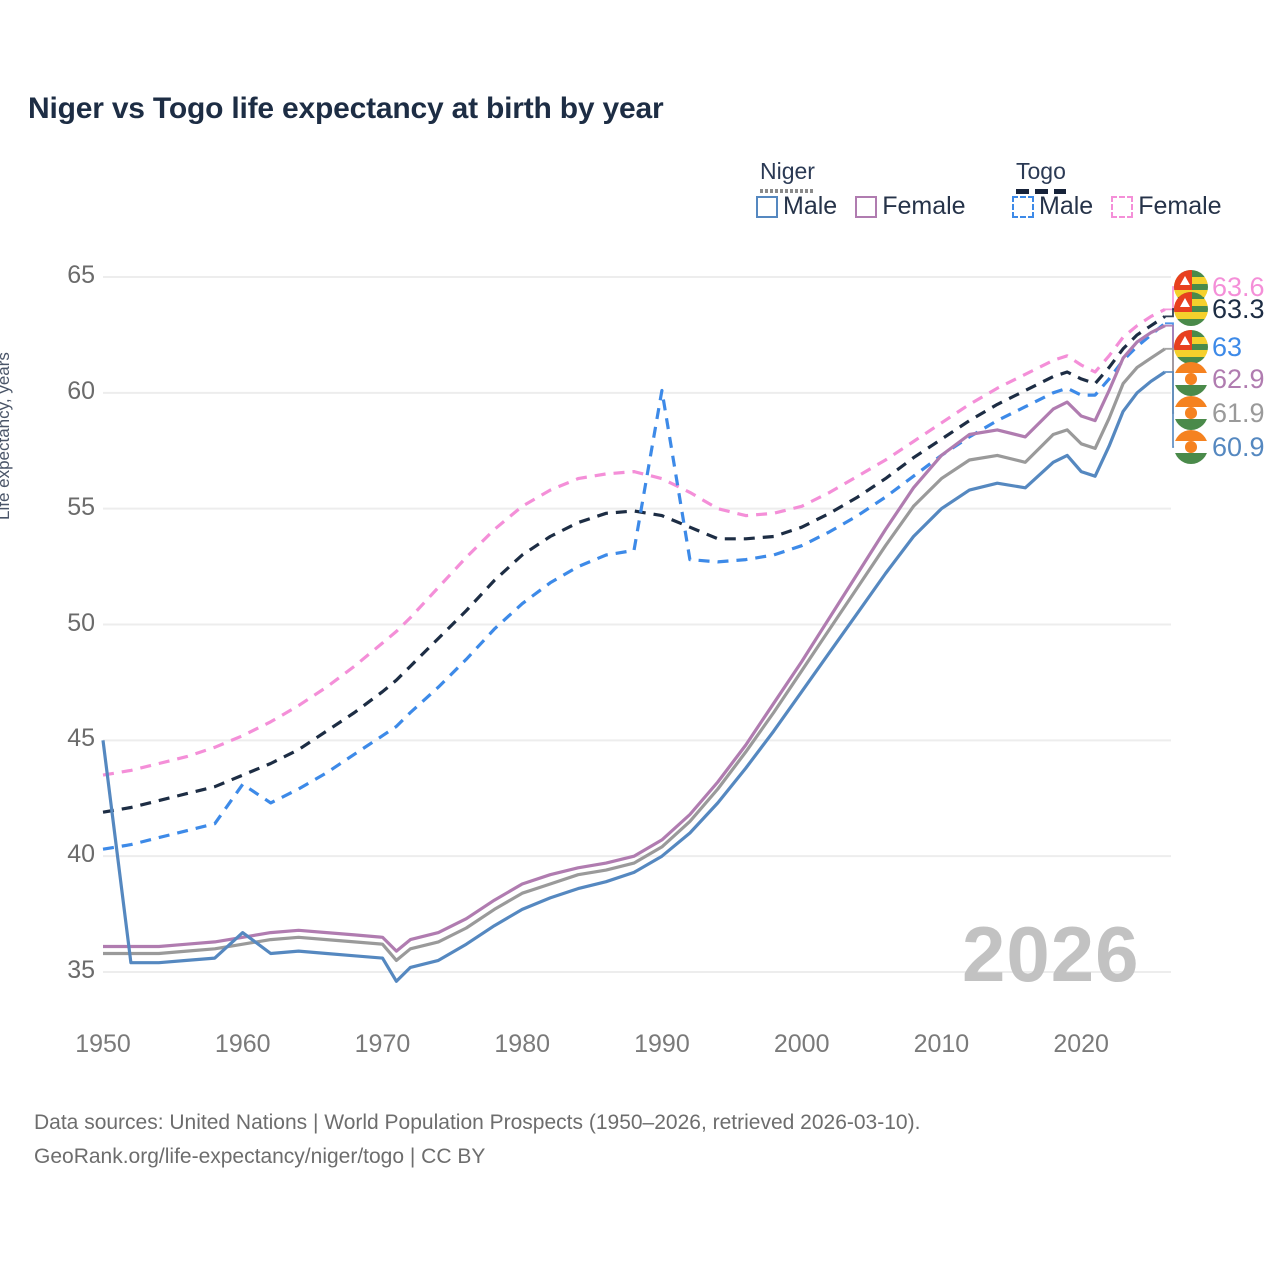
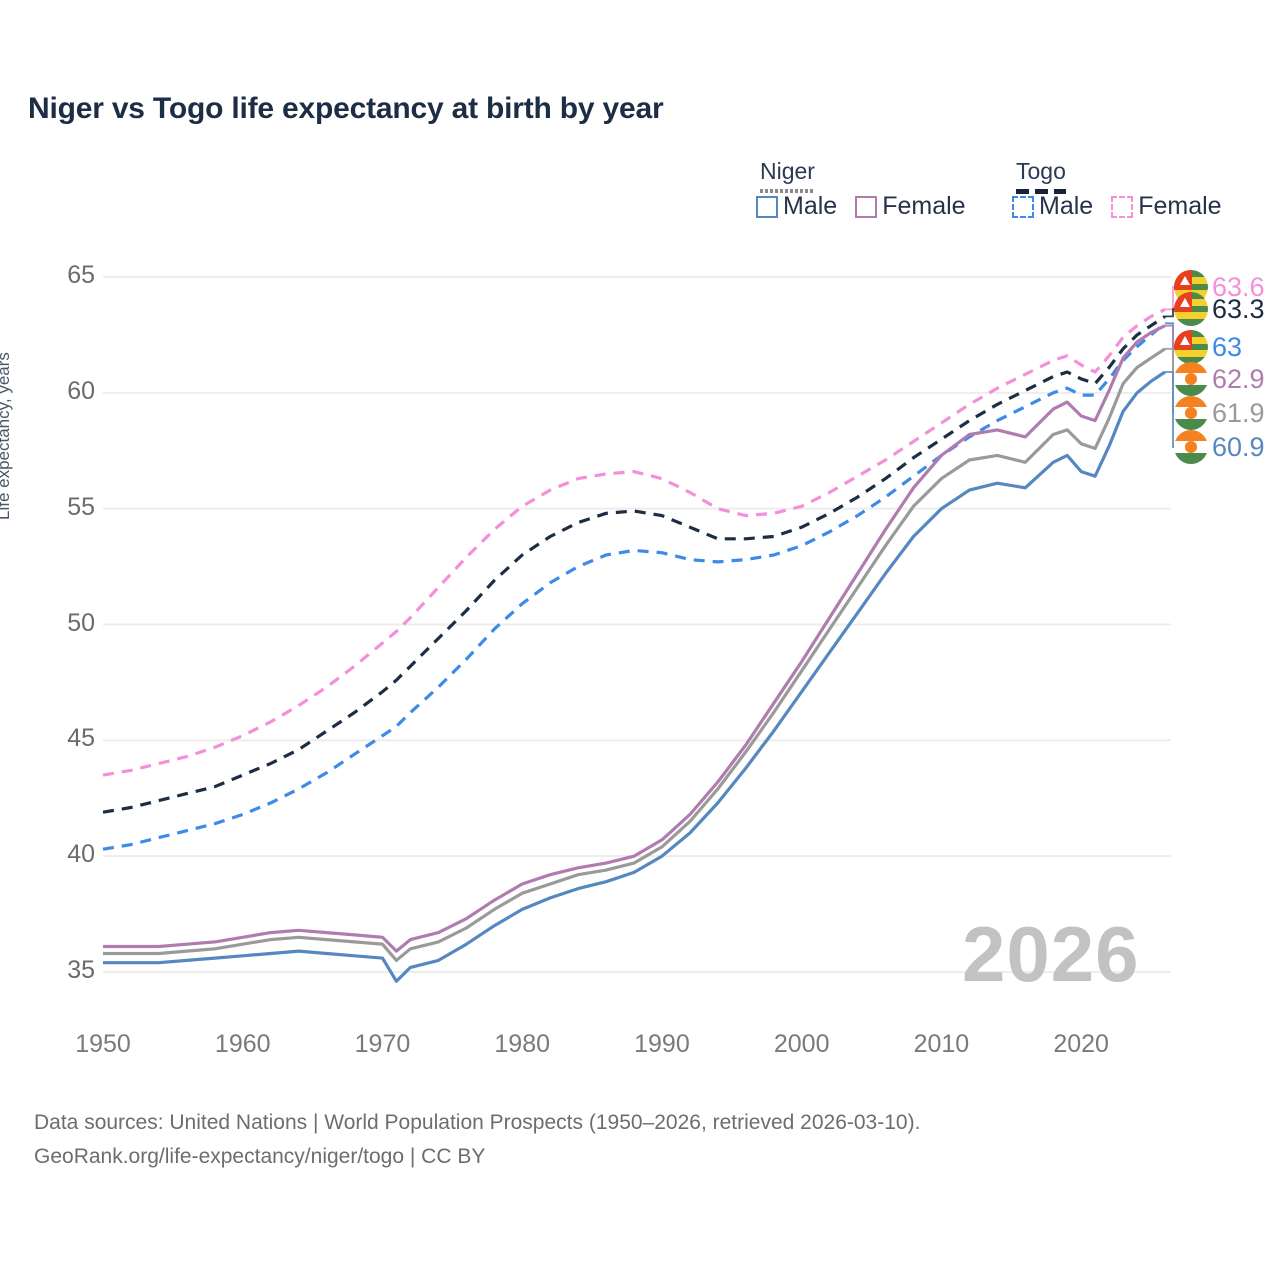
Niger Male/1950: 45.0 -> 35.4
Togo Male/1960: 43.1 -> 41.8
Niger Male/1960: 36.7 -> 35.7
Togo Male/1990: 60.1 -> 53.1
